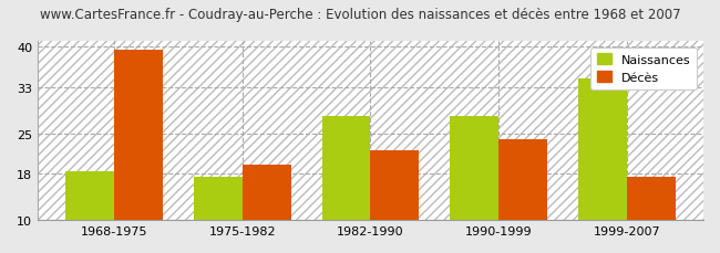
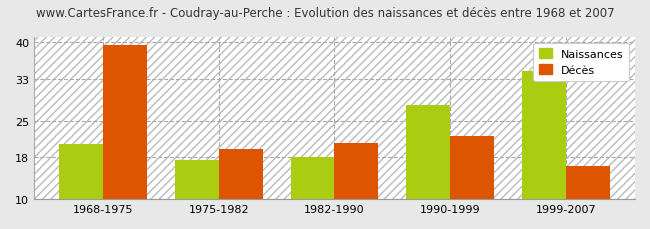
Naissances/1968-1975: 18.5 -> 20.6
Naissances/1982-1990: 28.0 -> 18.0
Décès/1982-1990: 22.0 -> 20.8
Décès/1990-1999: 24.0 -> 22.0
Décès/1999-2007: 17.5 -> 16.4
